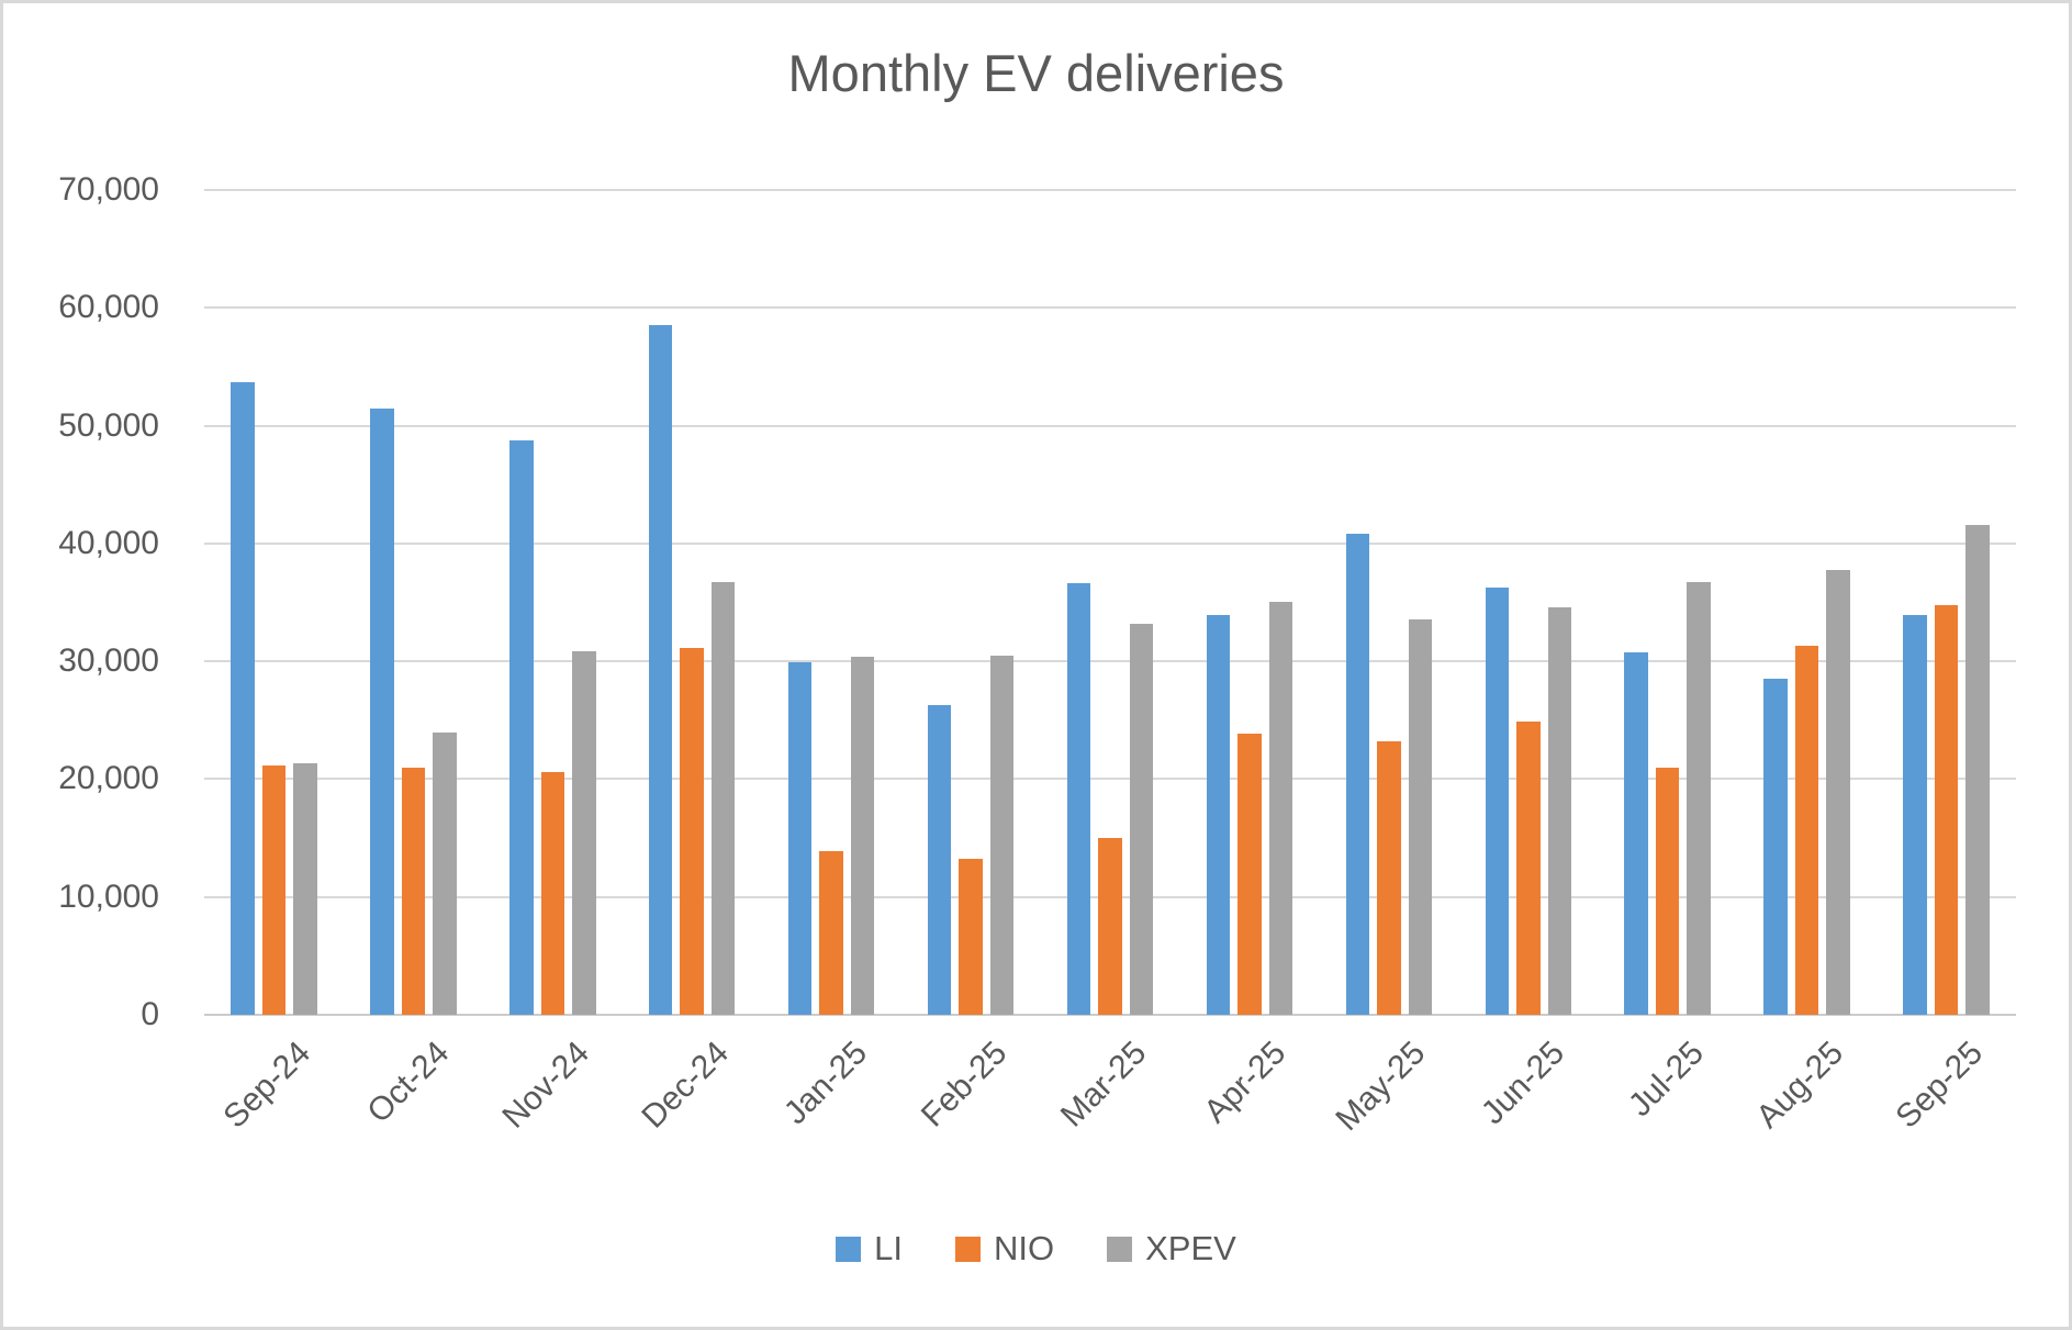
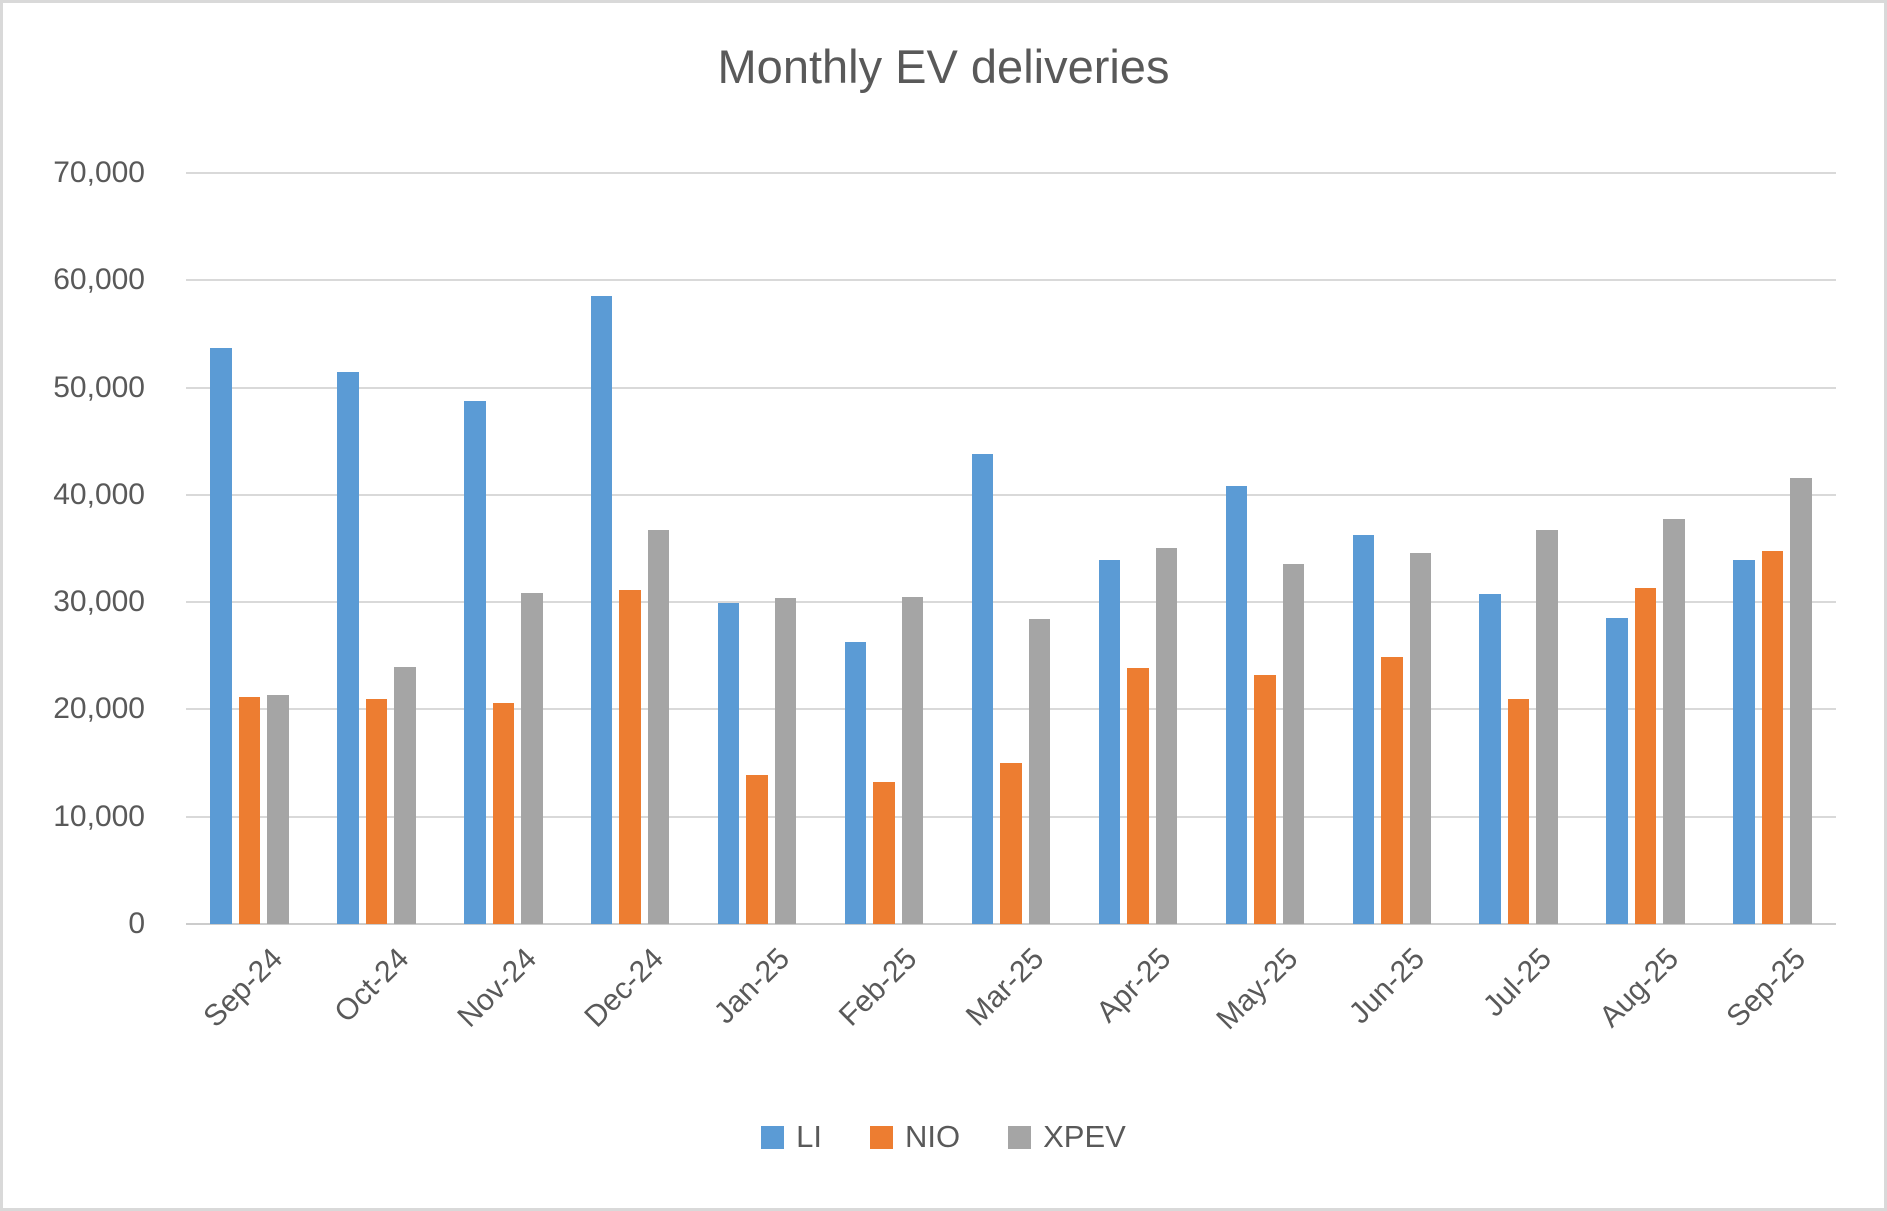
LI/Mar-25: 36700 -> 43800
XPEV/Mar-25: 33200 -> 28400
